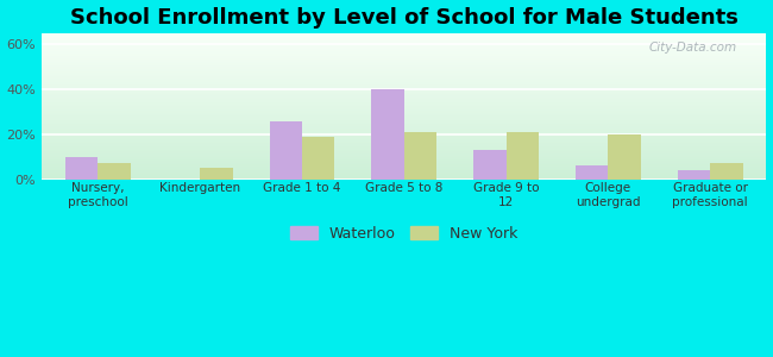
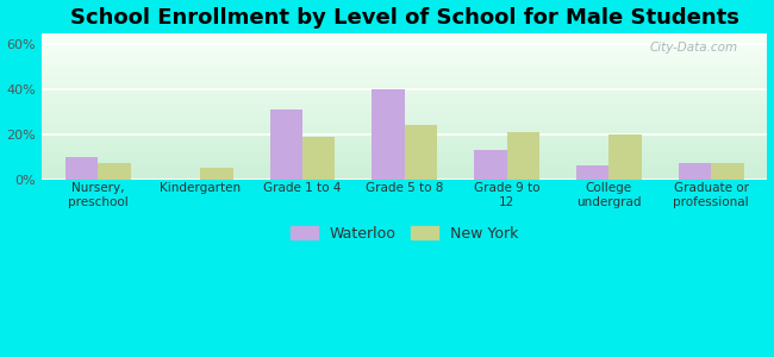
Waterloo/Grade 1 to 4: 26% -> 31%
New York/Grade 5 to 8: 21% -> 24%
Waterloo/Graduate or professional: 4% -> 7%
